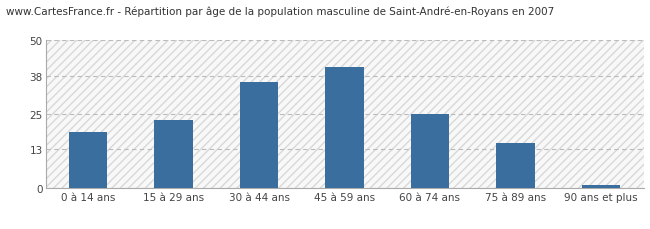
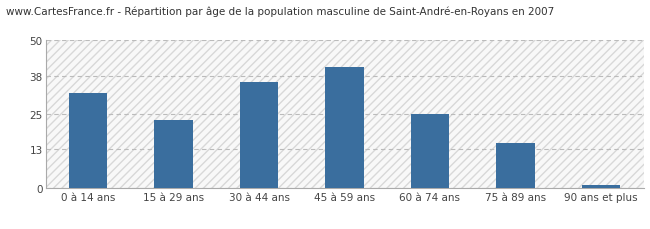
0 à 14 ans: 19 -> 32
